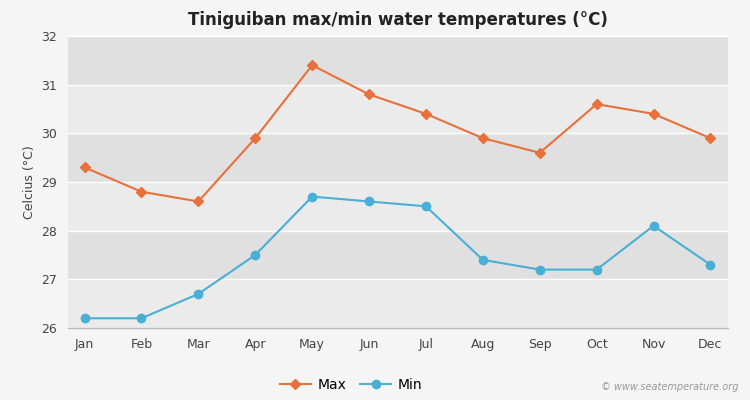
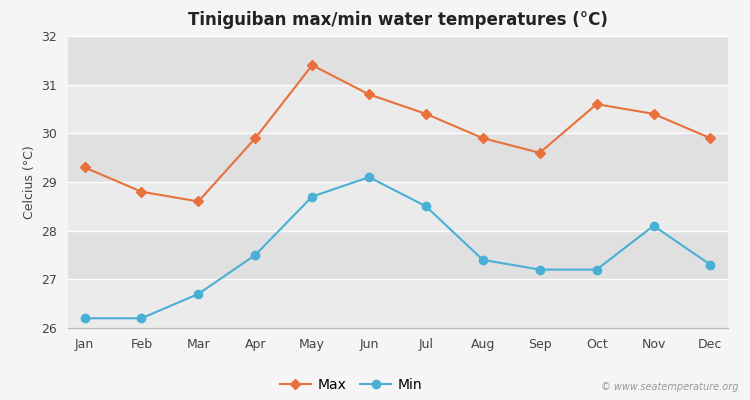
Min/Jun: 28.6 -> 29.1
